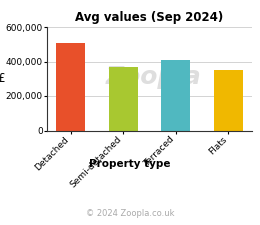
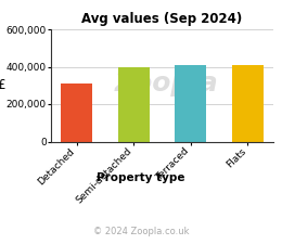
Detached: 510,000 -> 310,000
Semi-detached: 370,000 -> 400,000
Flats: 350,000 -> 410,000
